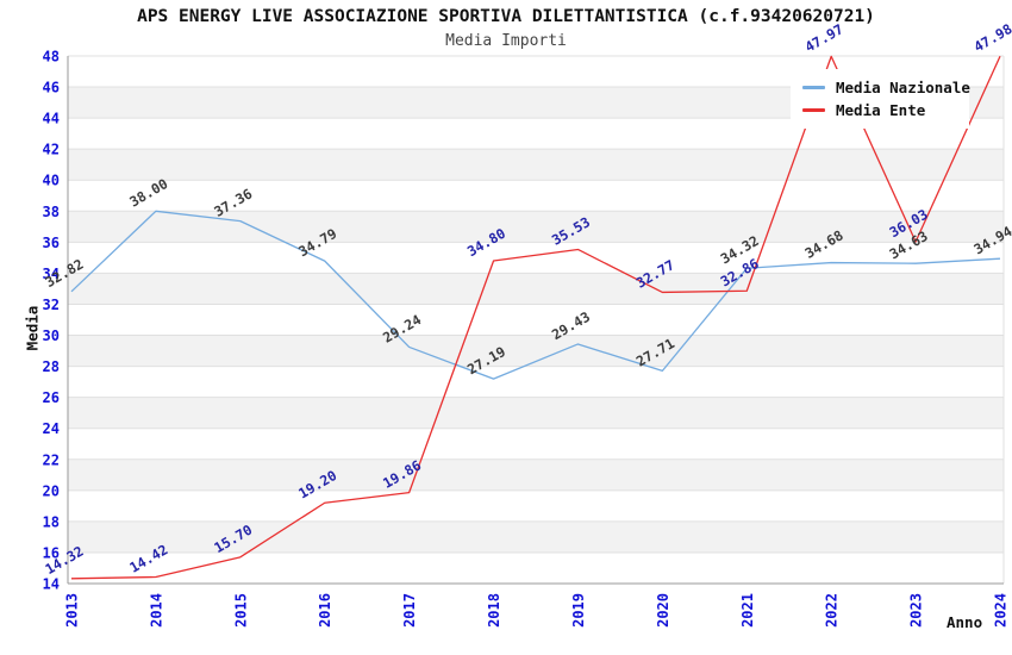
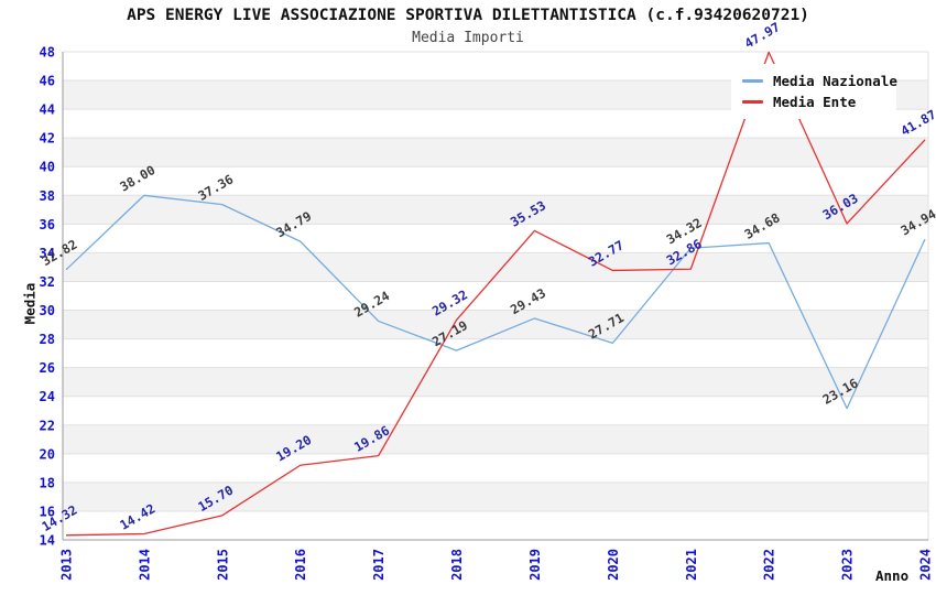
Media Ente/2018: 34.80 -> 29.32
Media Nazionale/2023: 34.63 -> 23.16
Media Ente/2024: 47.98 -> 41.87
